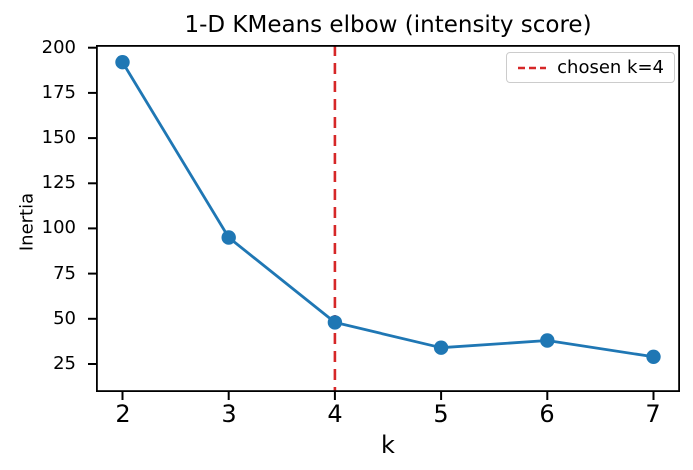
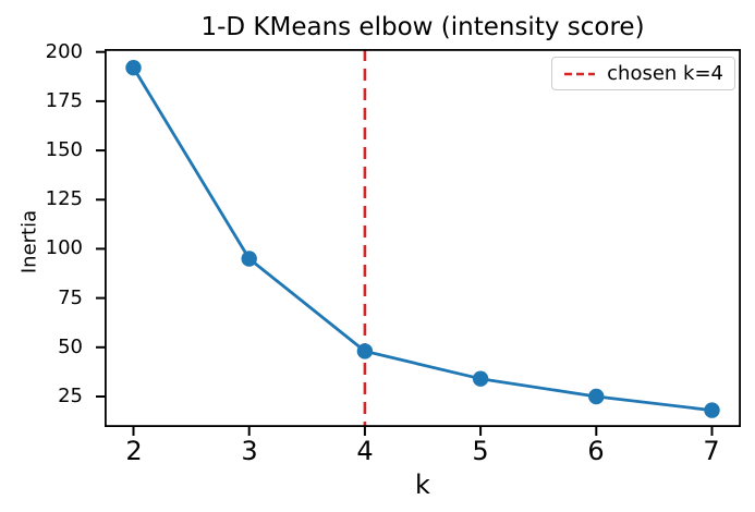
6: 38 -> 25
7: 29 -> 18
